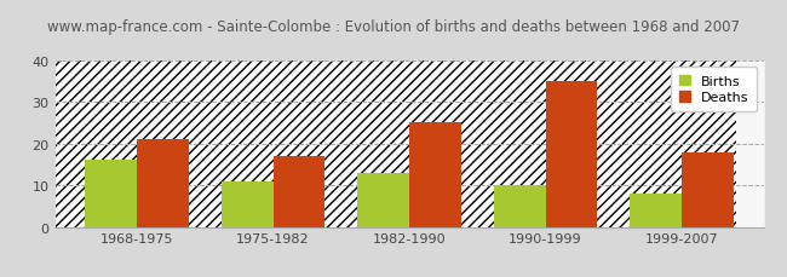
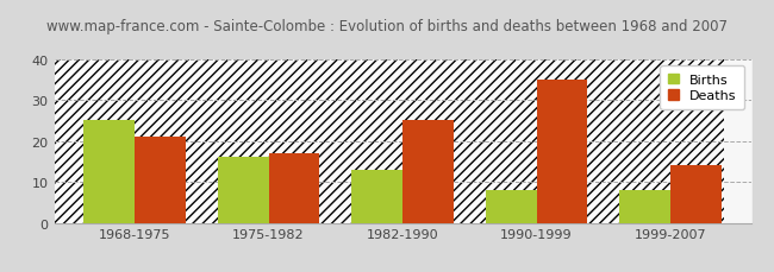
Births/1968-1975: 16 -> 25
Births/1975-1982: 11 -> 16
Births/1990-1999: 10 -> 8
Deaths/1999-2007: 18 -> 14
